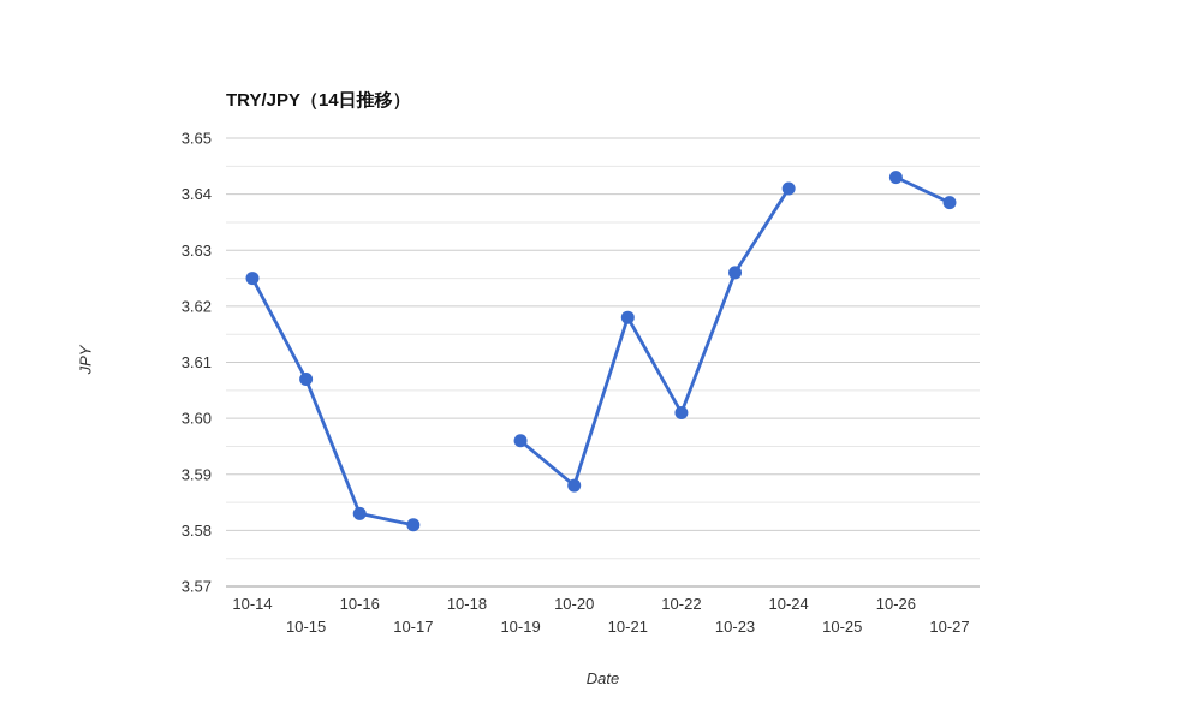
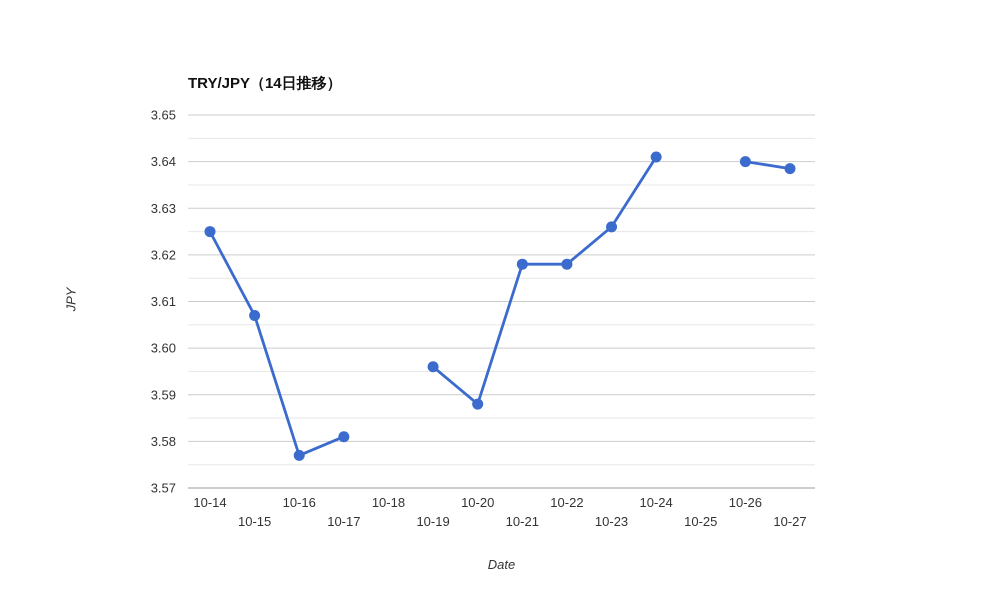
10-16: 3.583 -> 3.577
10-22: 3.601 -> 3.618
10-26: 3.643 -> 3.640
